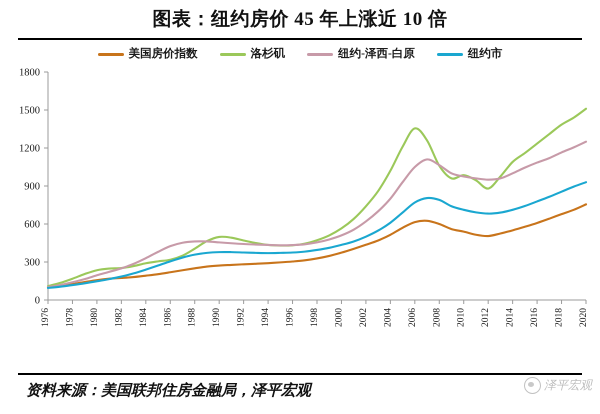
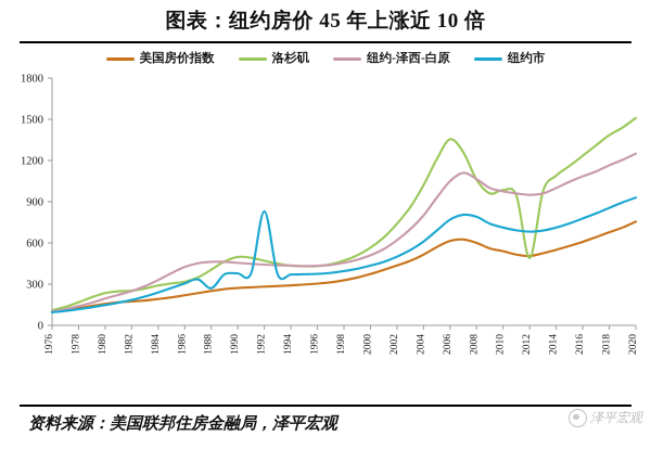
纽约市/1988: 360 -> 270
纽约市/1992: 380 -> 830
洛杉矶/2012: 880 -> 490
